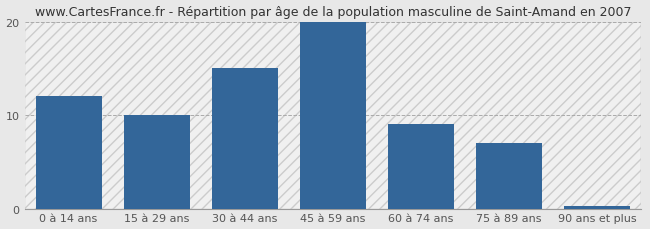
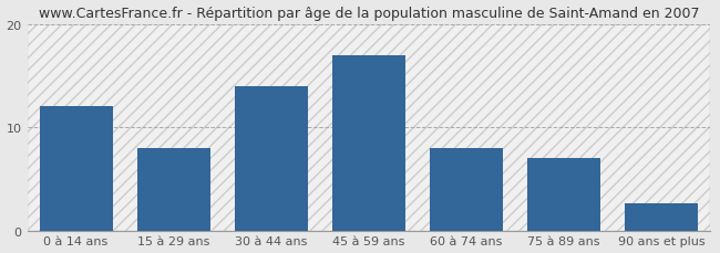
15 à 29 ans: 10.0 -> 8.0
30 à 44 ans: 15.0 -> 14.0
45 à 59 ans: 20.0 -> 17.0
60 à 74 ans: 9.0 -> 8.0
90 ans et plus: 0.3 -> 2.6
